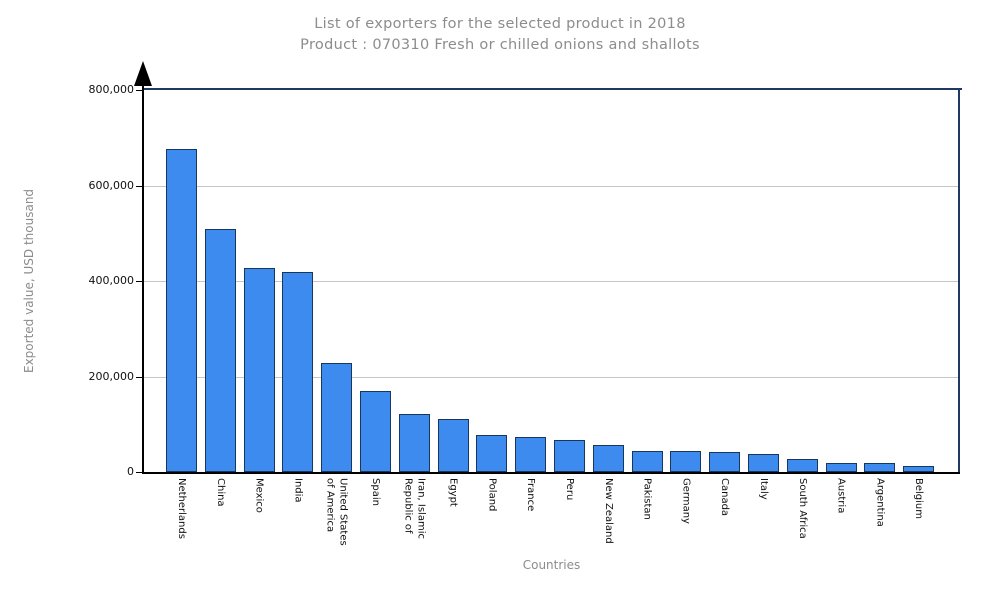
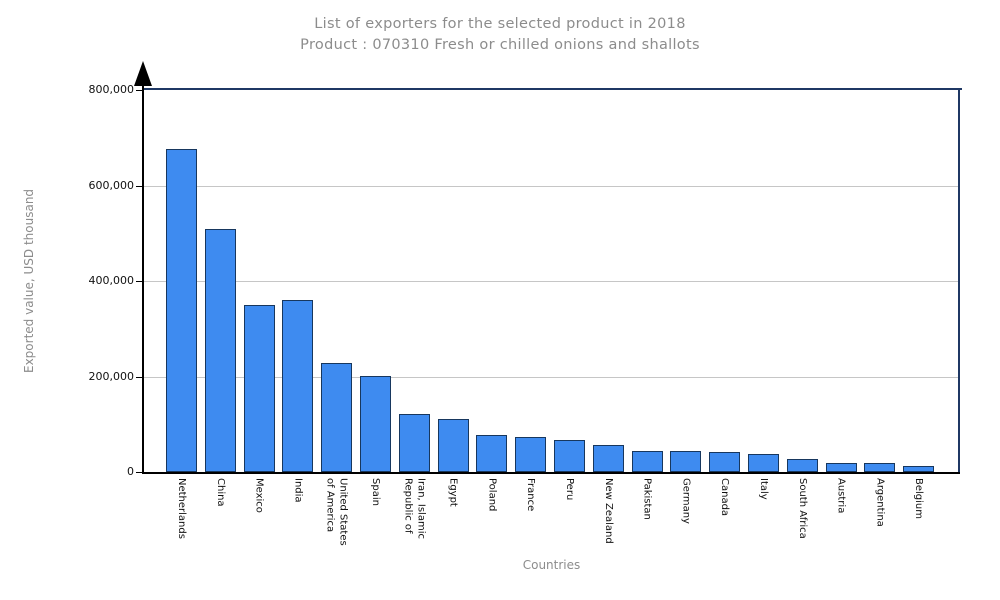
Mexico: 430000 -> 350000
India: 420000 -> 360000
Spain: 170000 -> 200000
